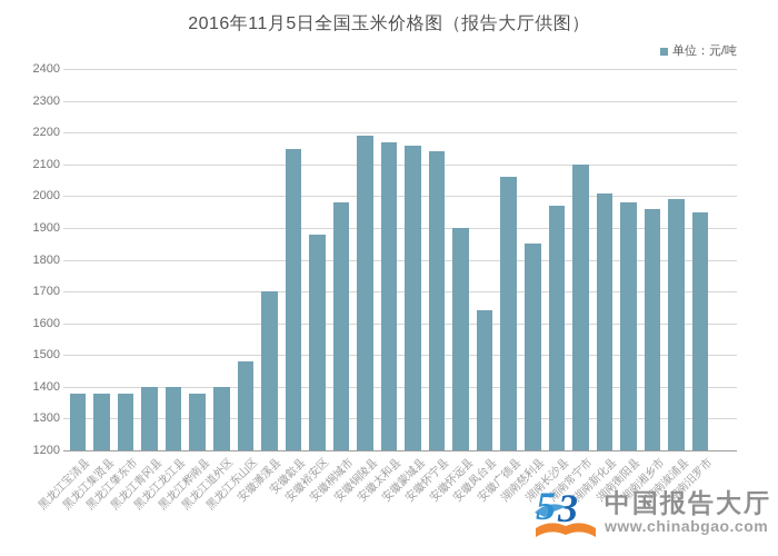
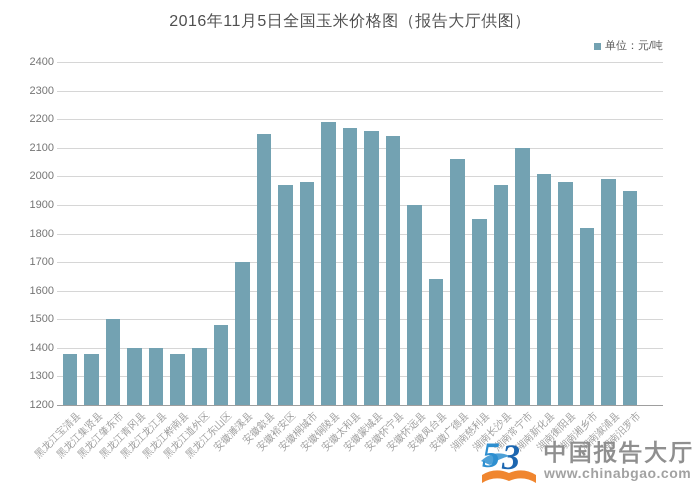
黑龙江肇东市: 1380 -> 1500
安徽裕安区: 1880 -> 1970
湖南湘乡市: 1960 -> 1820
